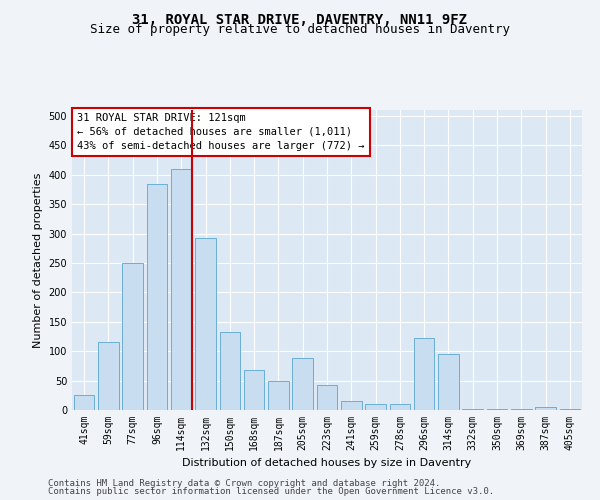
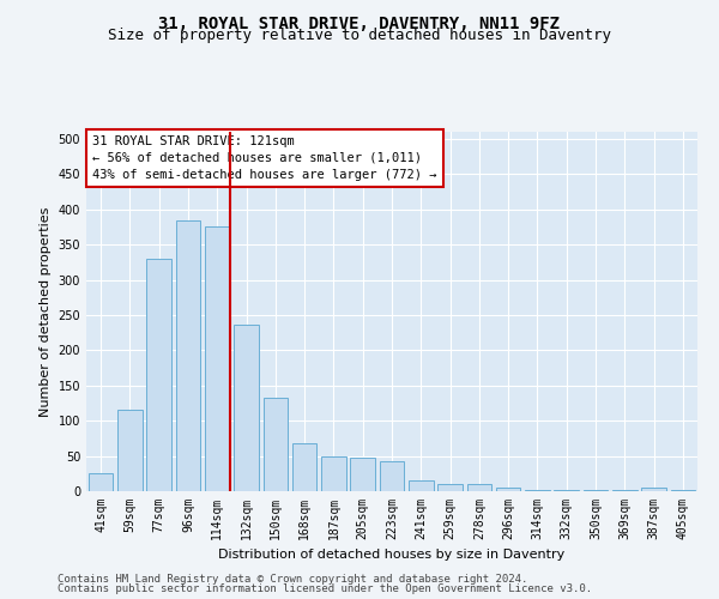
77sqm: 250 -> 330
114sqm: 410 -> 375
132sqm: 292 -> 237
205sqm: 88 -> 47
296sqm: 122 -> 5
314sqm: 96 -> 2
